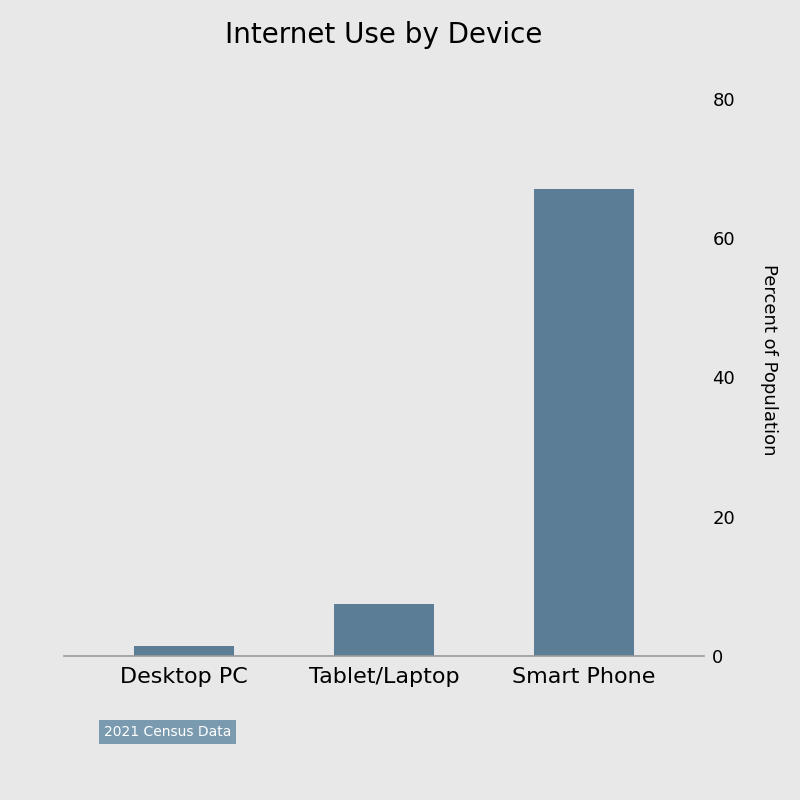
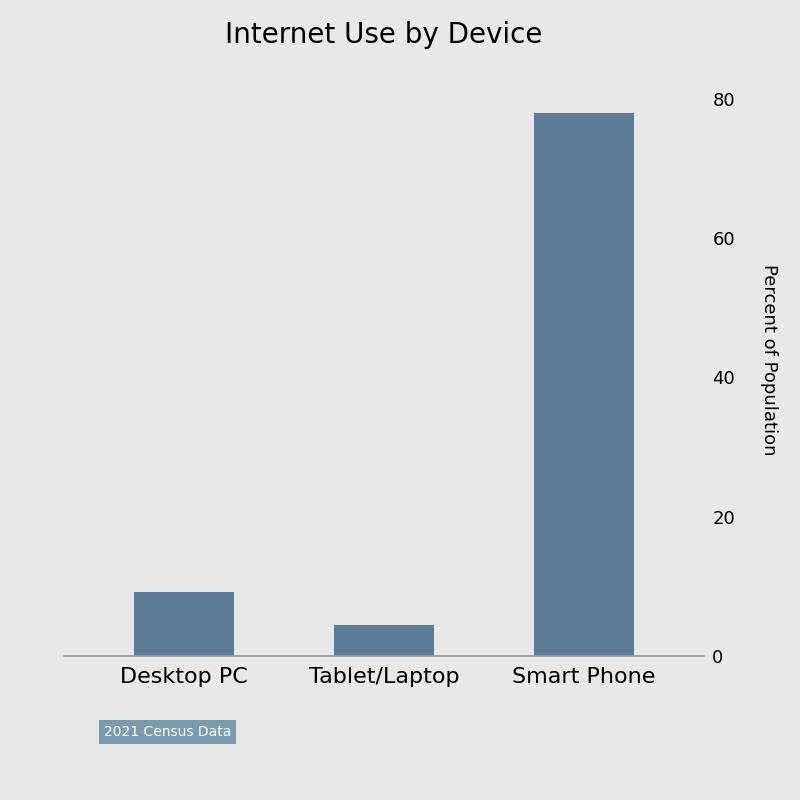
Desktop PC: 1.5 -> 9.2
Tablet/Laptop: 7.5 -> 4.4
Smart Phone: 67.0 -> 78.0
